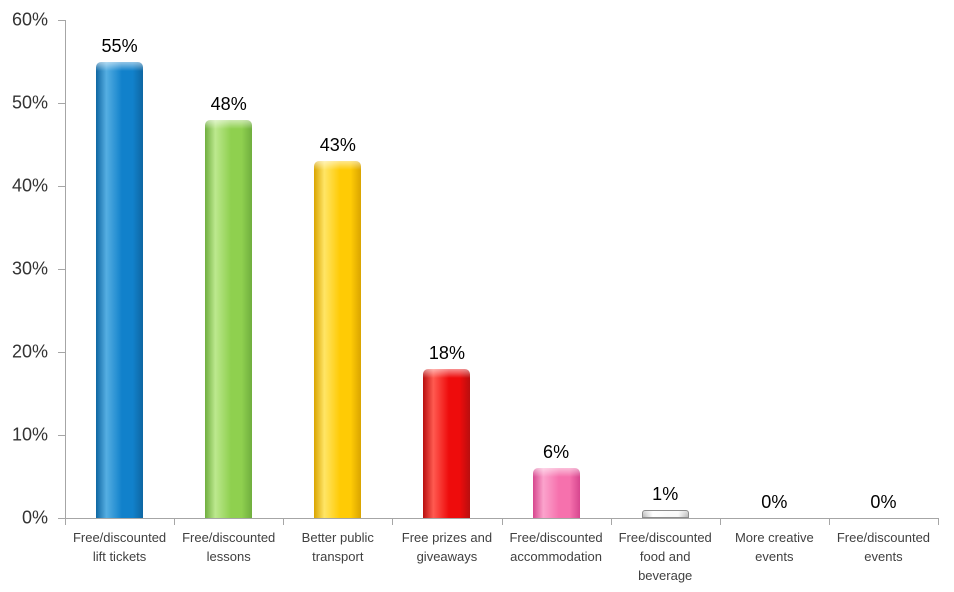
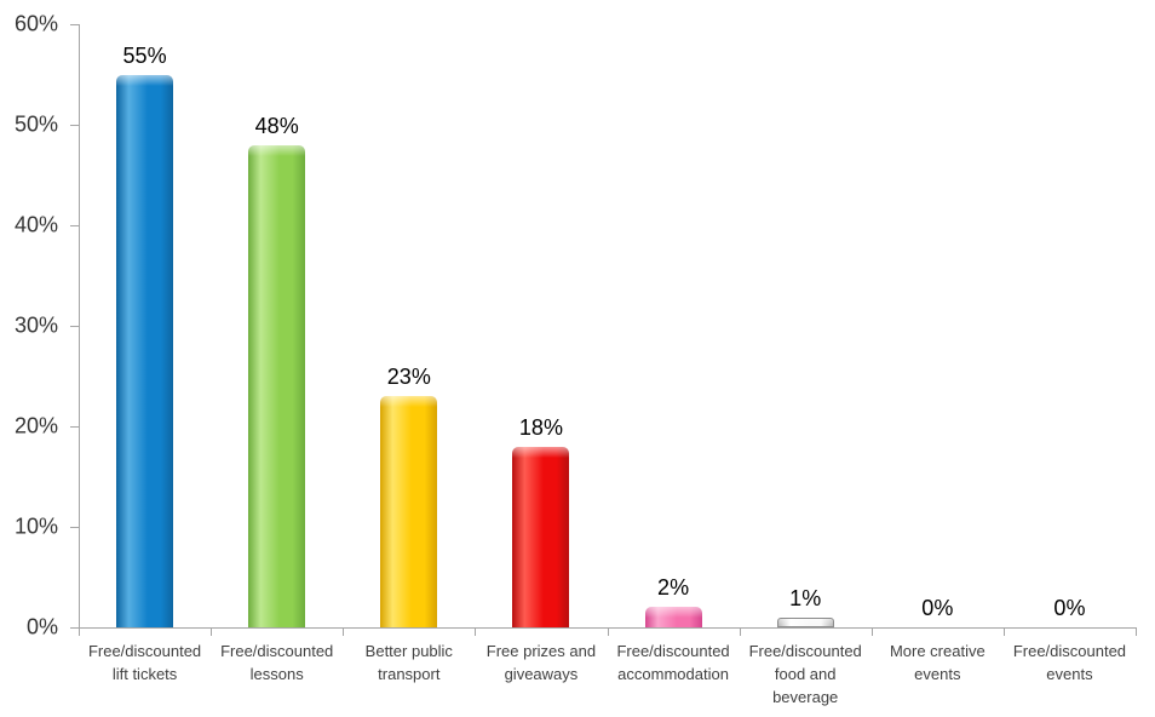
Better public transport: 43% -> 23%
Free/discounted accommodation: 6% -> 2%
